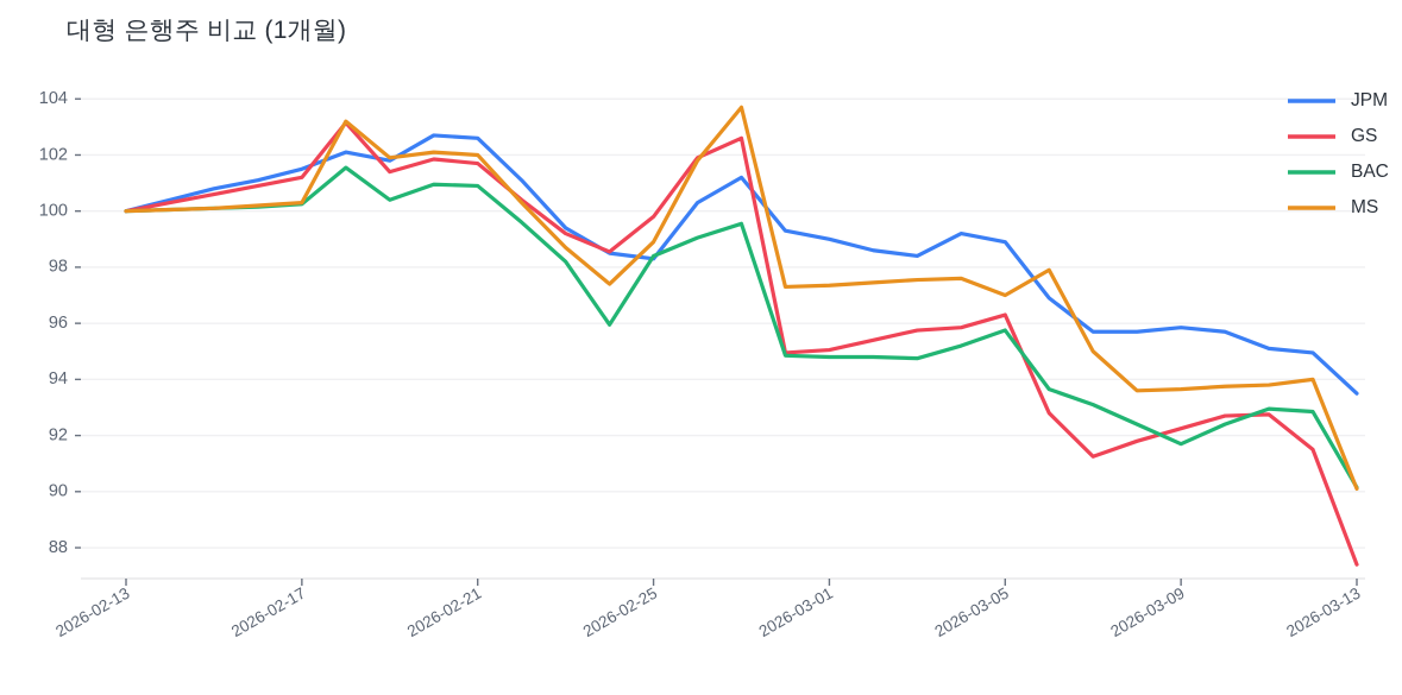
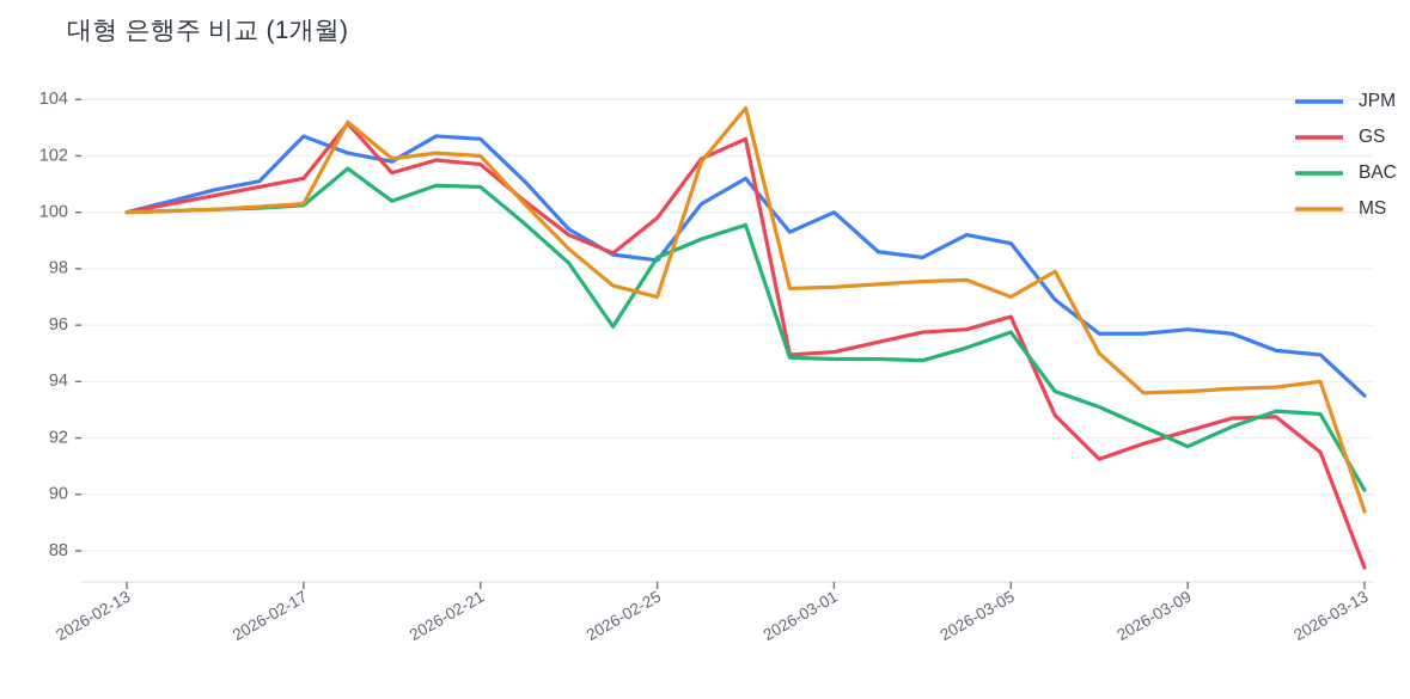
JPM/2026-02-17: 101.5 -> 102.7
MS/2026-02-25: 98.9 -> 97.0
JPM/2026-03-01: 99.0 -> 100.0
MS/2026-03-13: 90.1 -> 89.4
